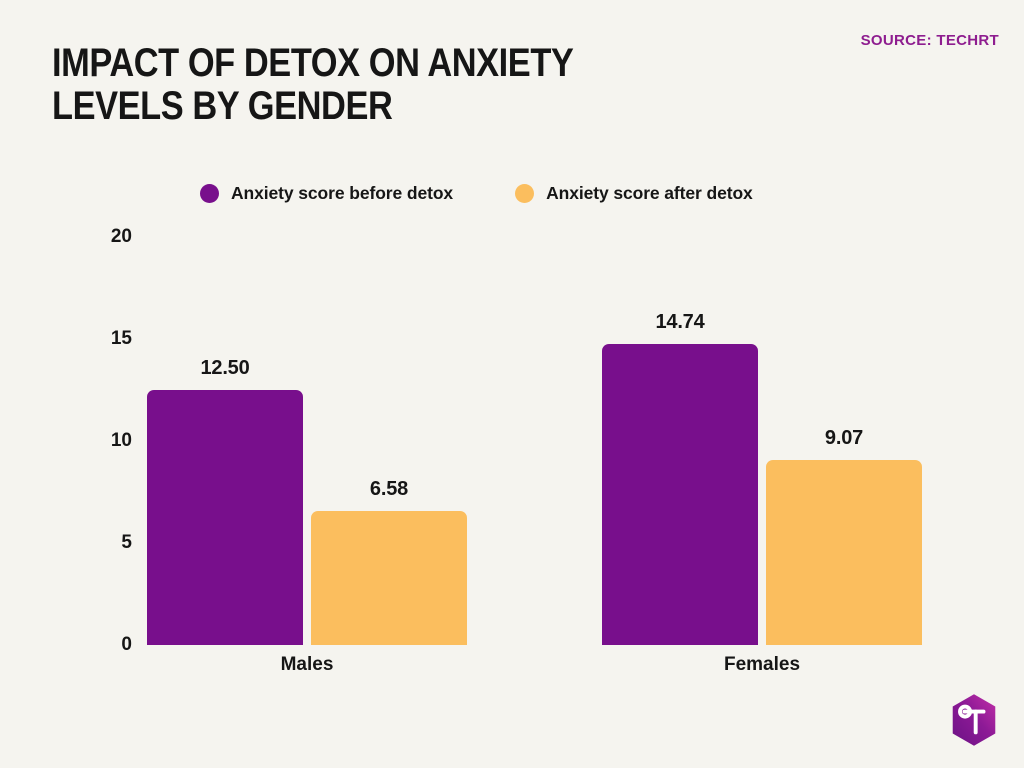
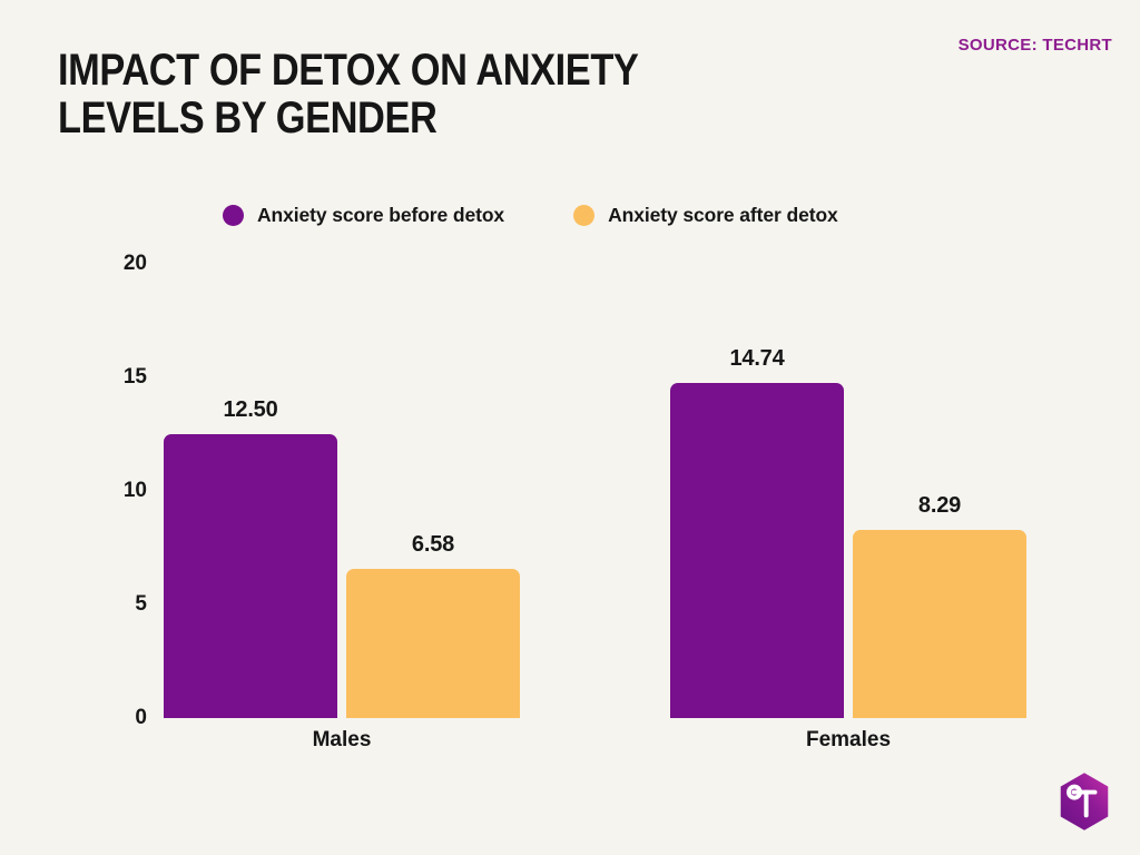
Anxiety score after detox/Females: 9.07 -> 8.29
